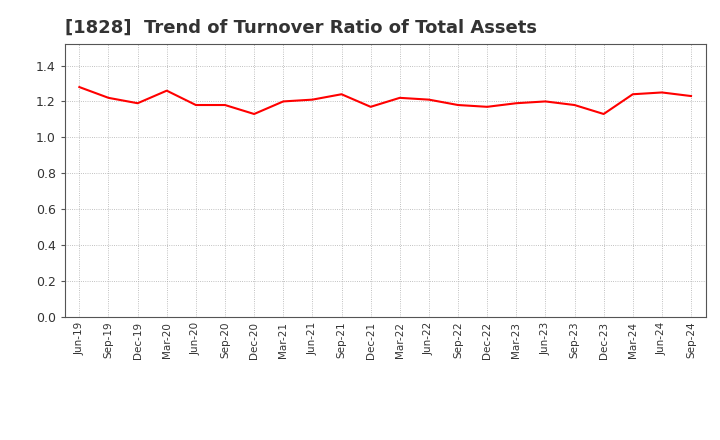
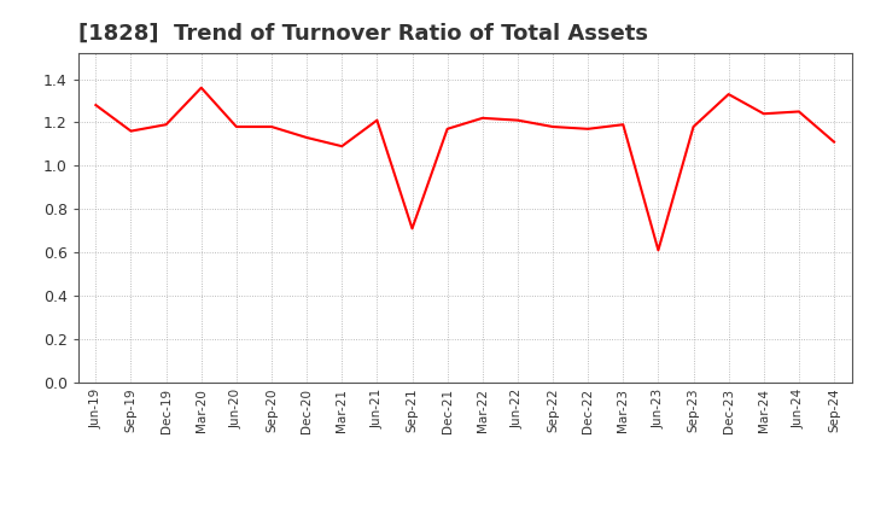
Sep-19: 1.22 -> 1.16
Mar-20: 1.26 -> 1.36
Mar-21: 1.20 -> 1.09
Sep-21: 1.24 -> 0.71
Jun-23: 1.20 -> 0.61
Dec-23: 1.13 -> 1.33
Sep-24: 1.23 -> 1.11
